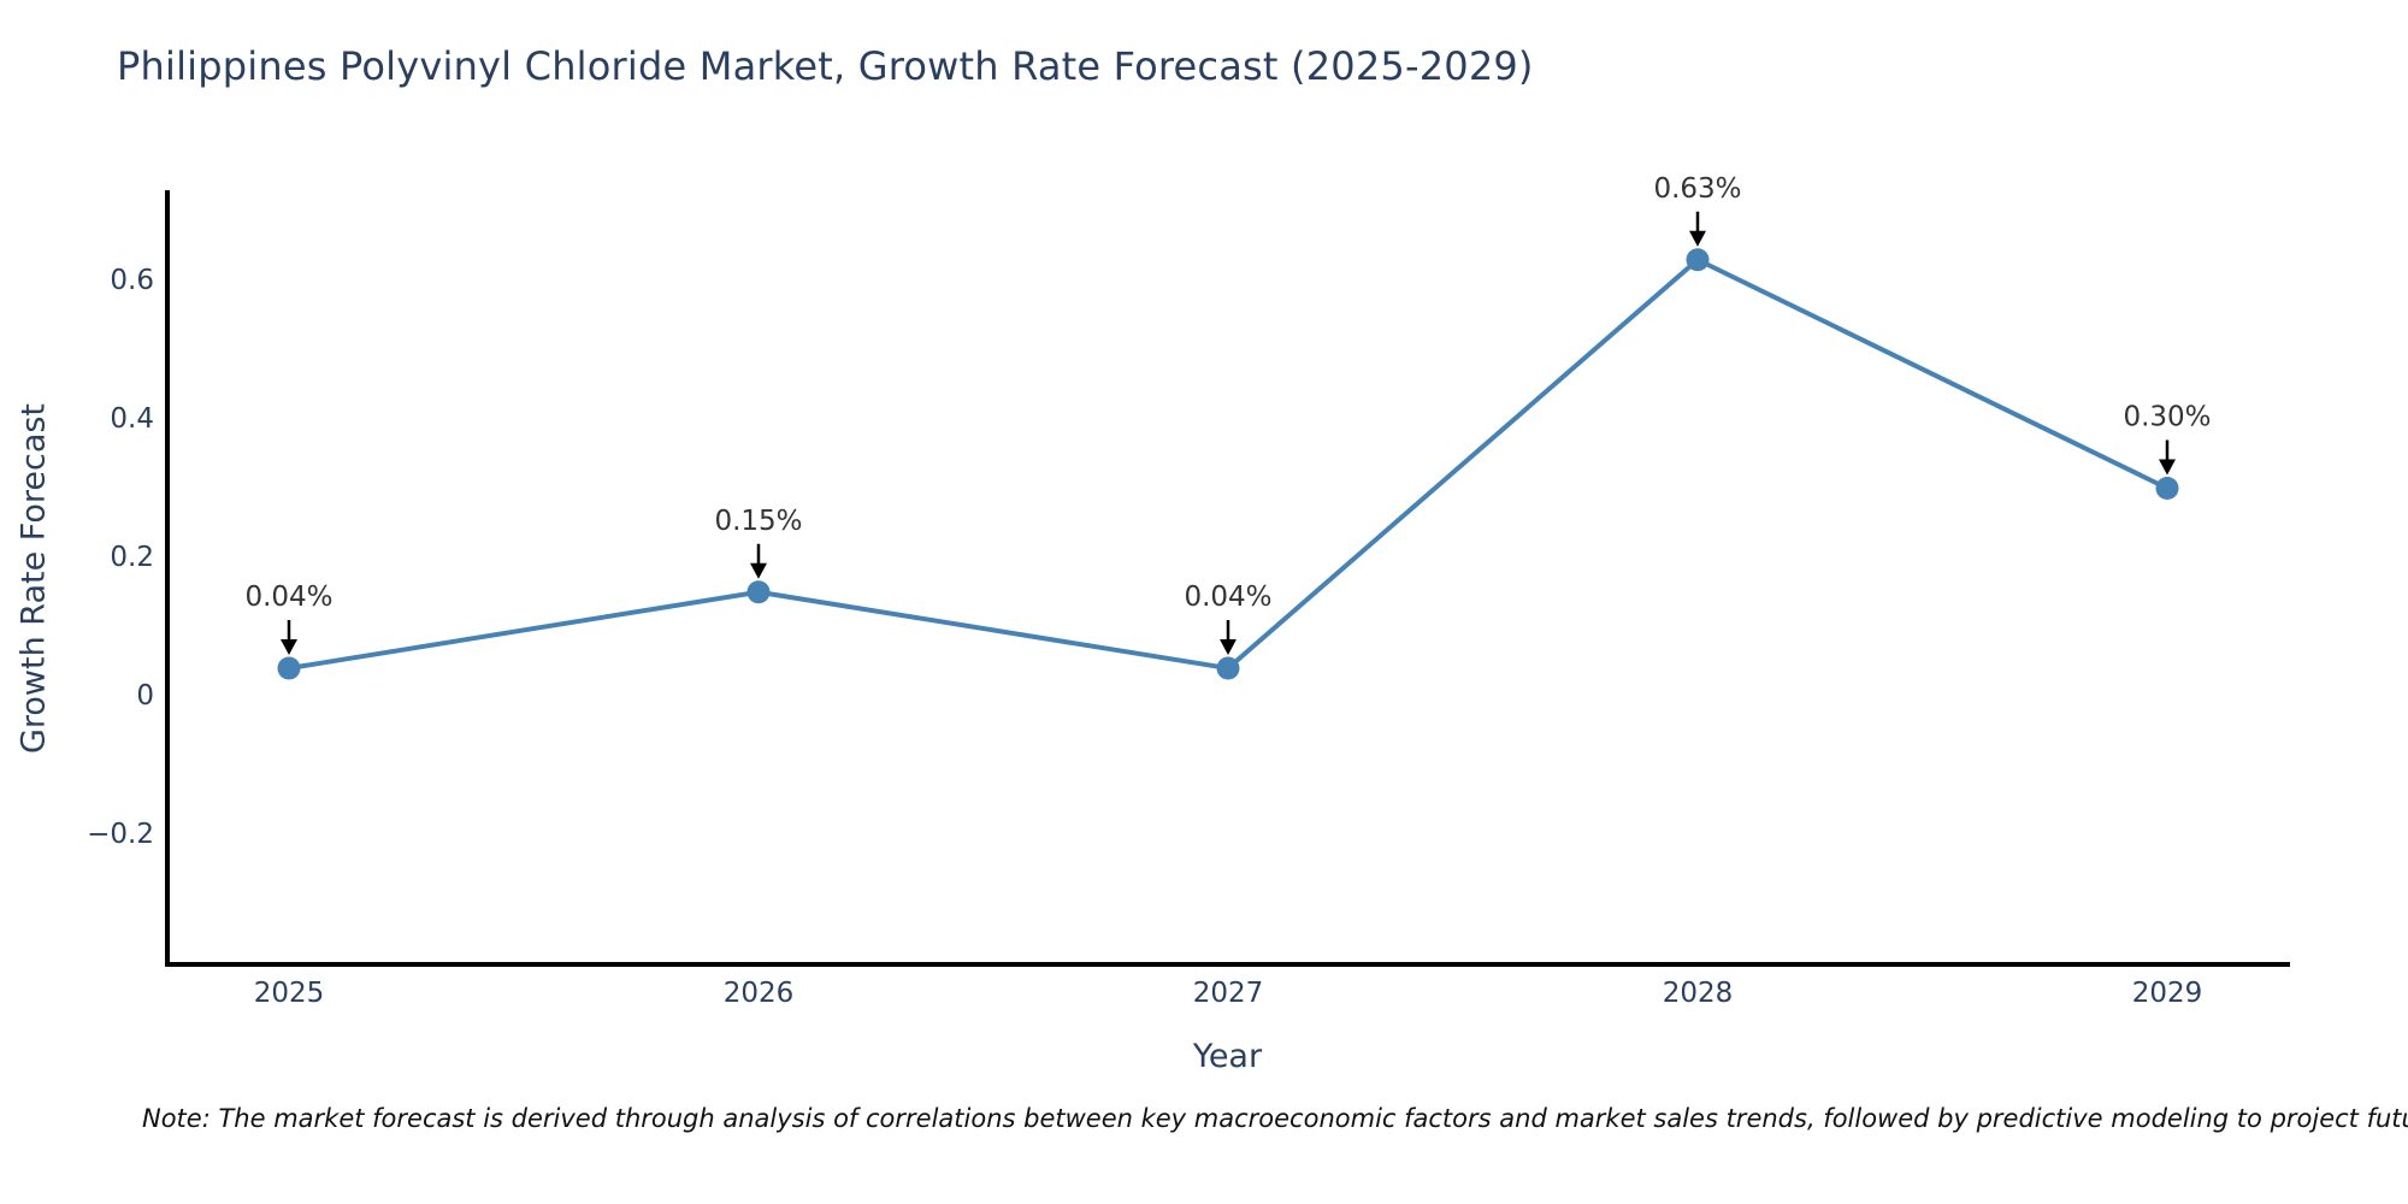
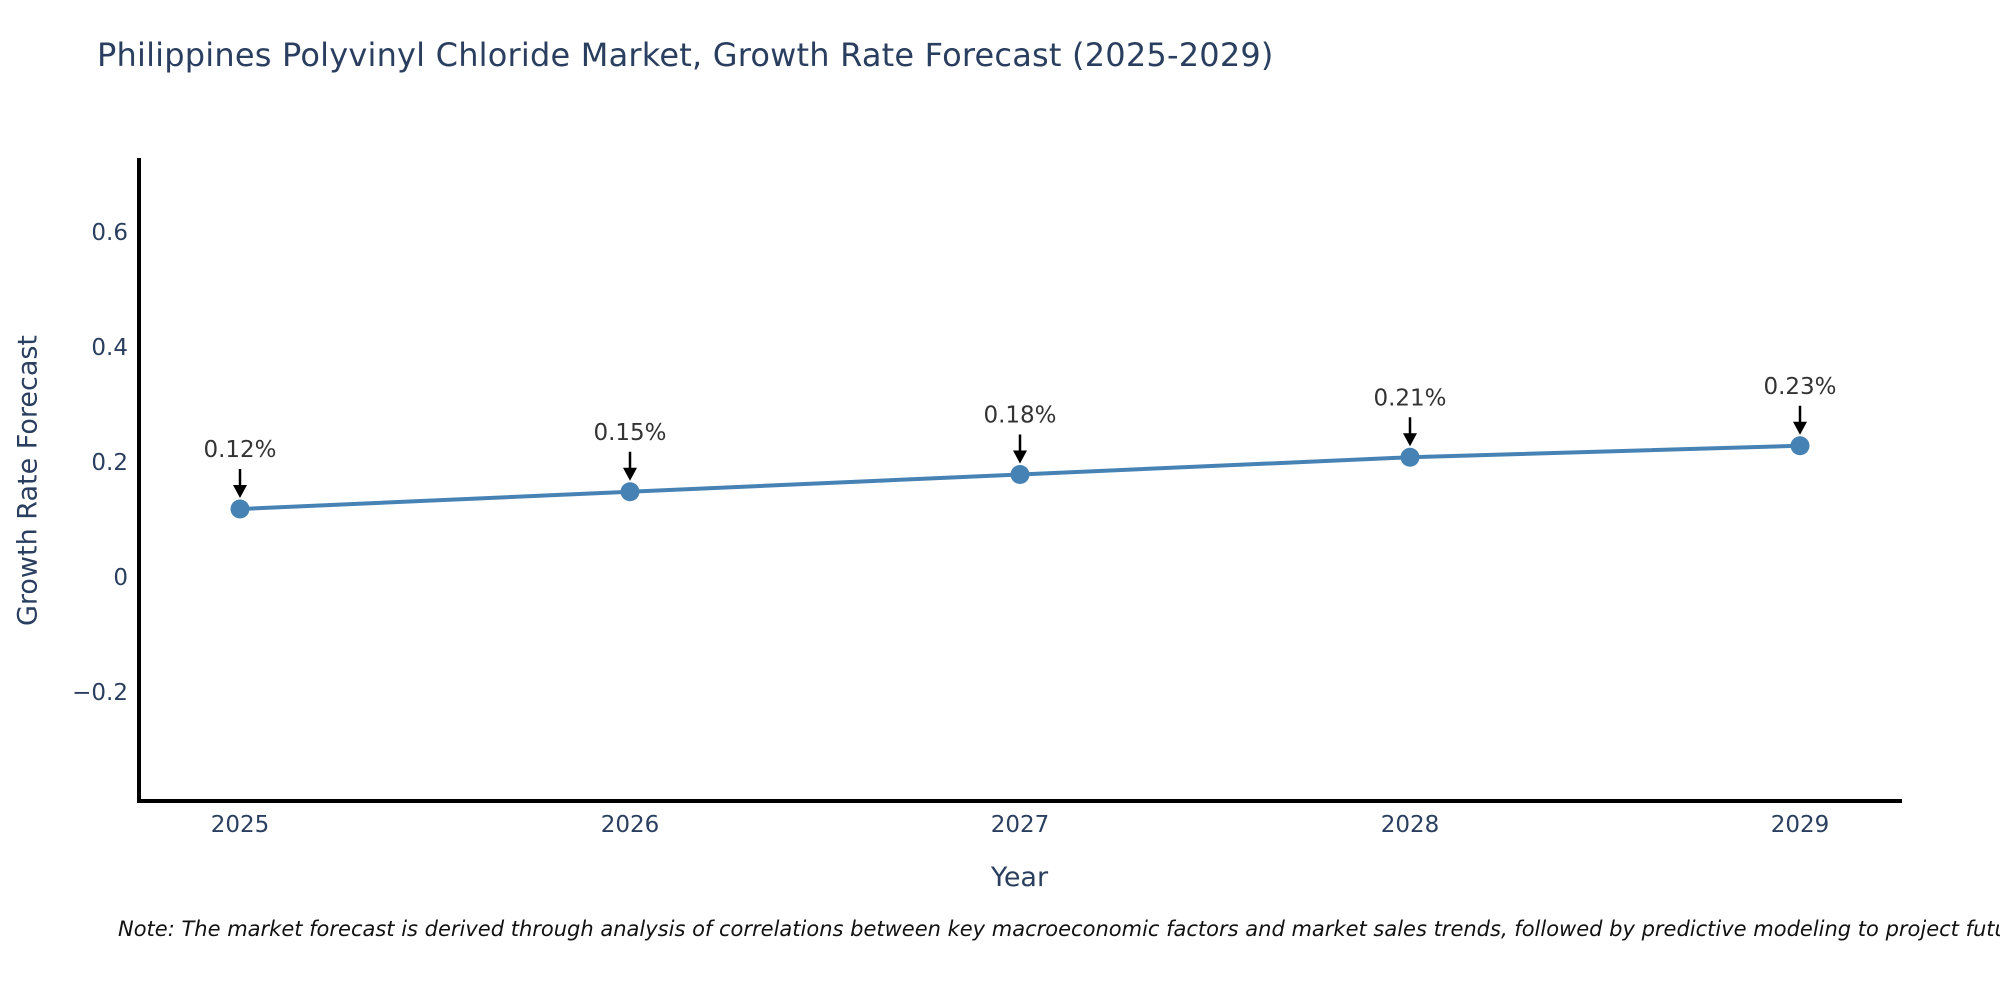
2025: 0.04% -> 0.12%
2027: 0.04% -> 0.18%
2028: 0.63% -> 0.21%
2029: 0.30% -> 0.23%
